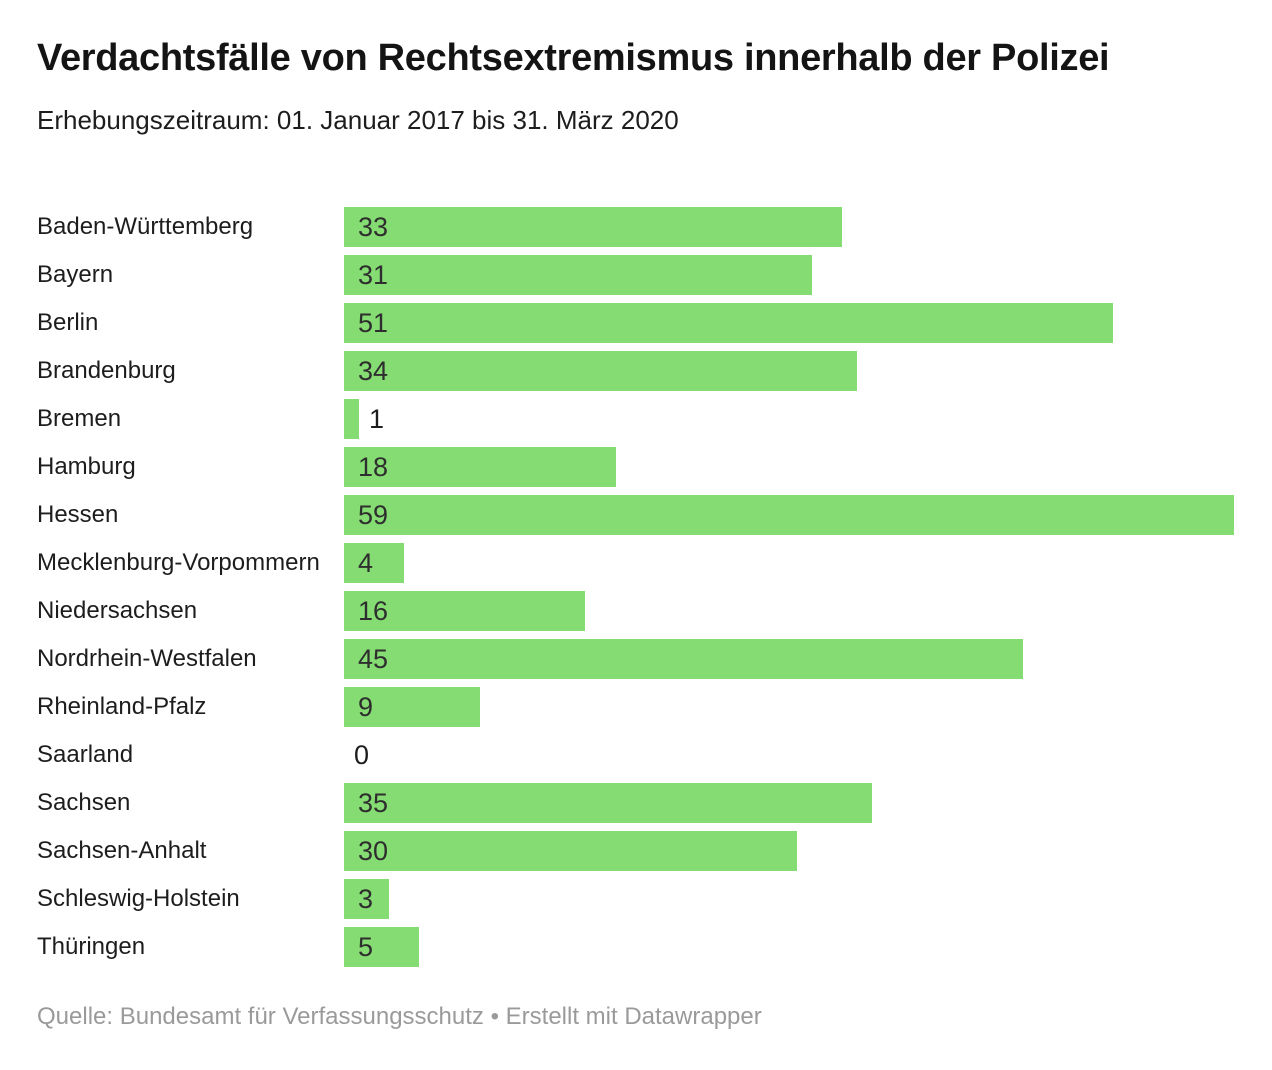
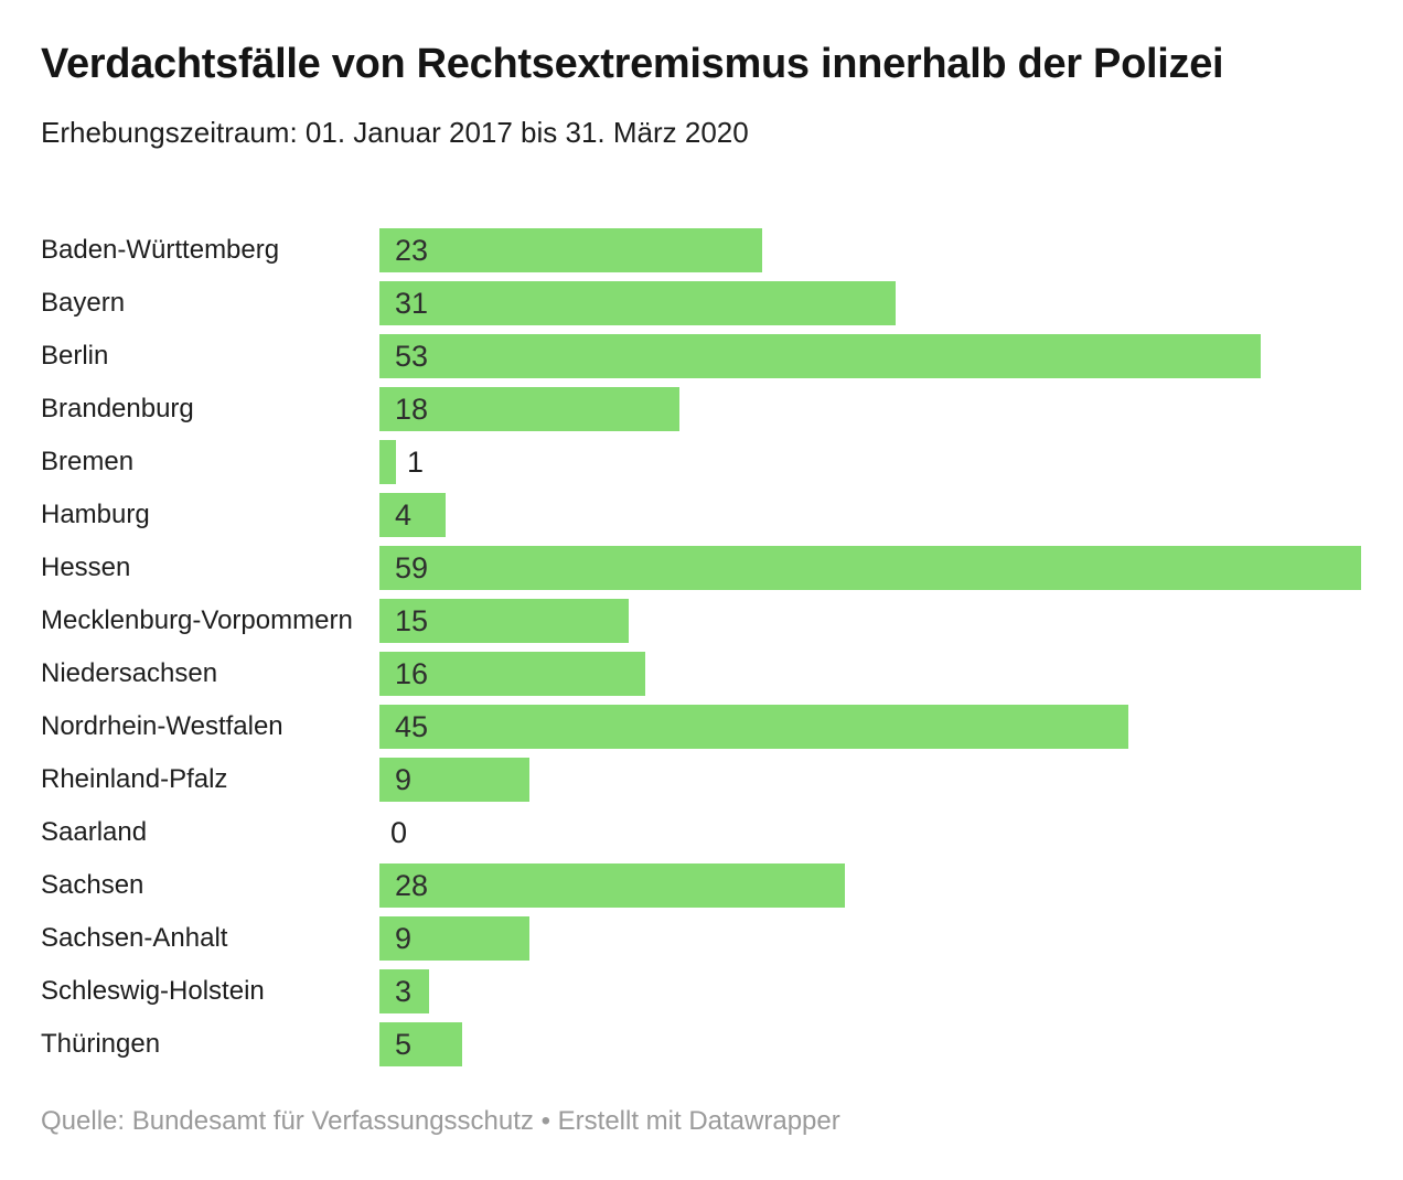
Baden-Württemberg: 33 -> 23
Berlin: 51 -> 53
Brandenburg: 34 -> 18
Hamburg: 18 -> 4
Mecklenburg-Vorpommern: 4 -> 15
Sachsen: 35 -> 28
Sachsen-Anhalt: 30 -> 9
